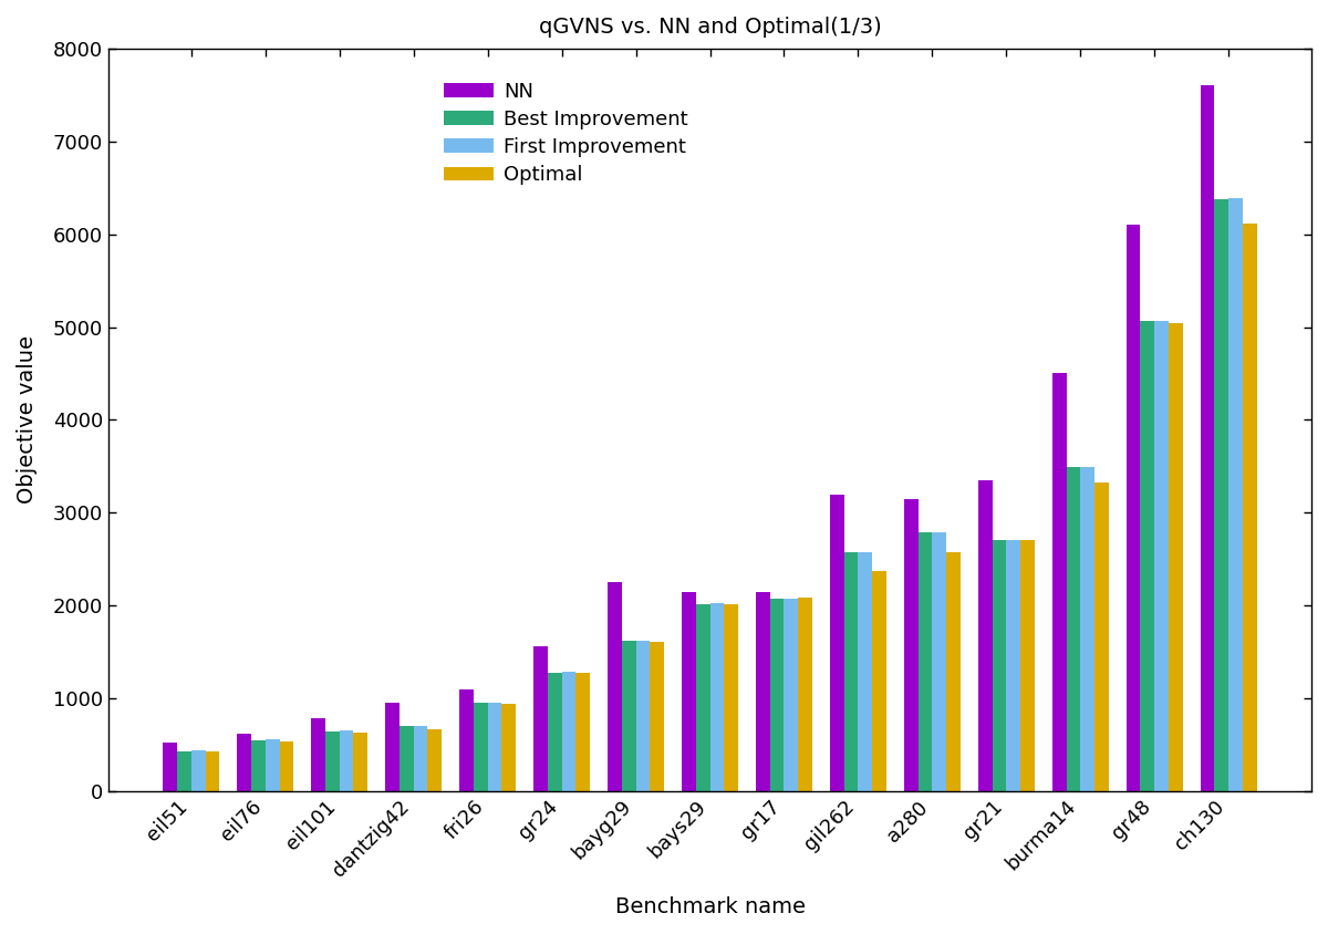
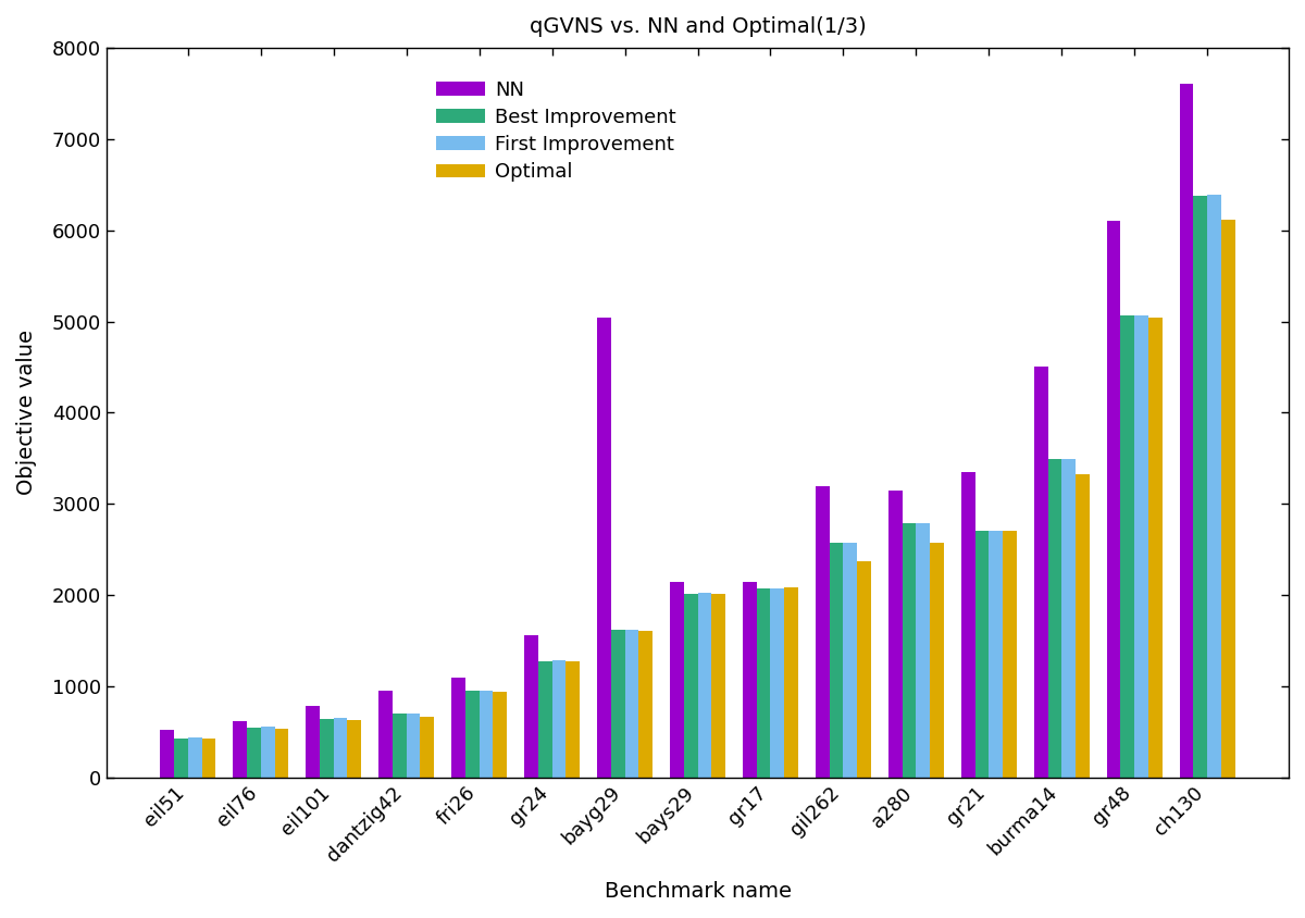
NN/bayg29: 2250 -> 5040
